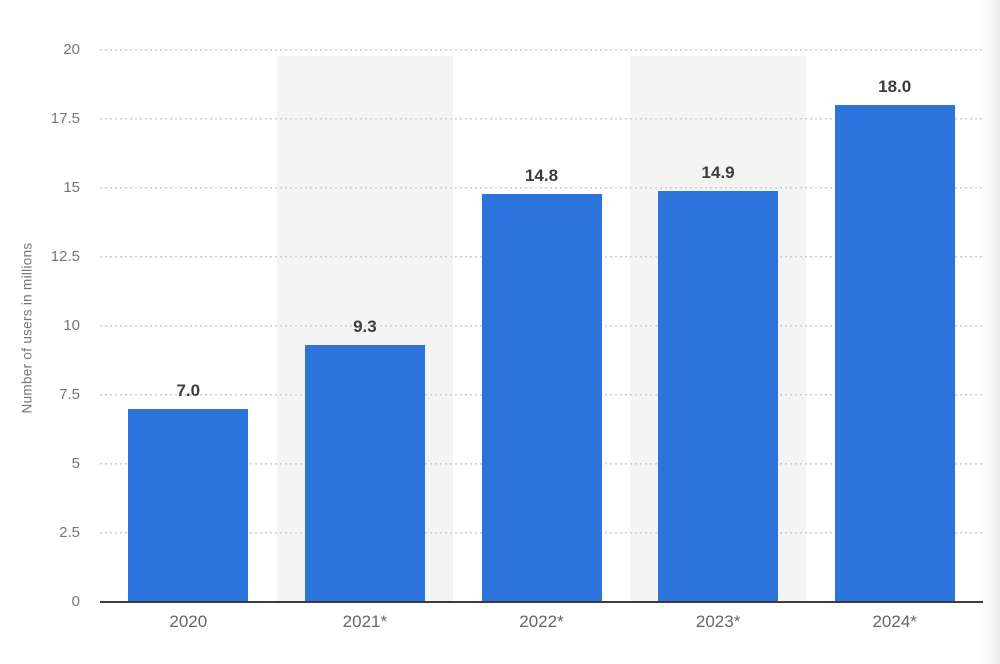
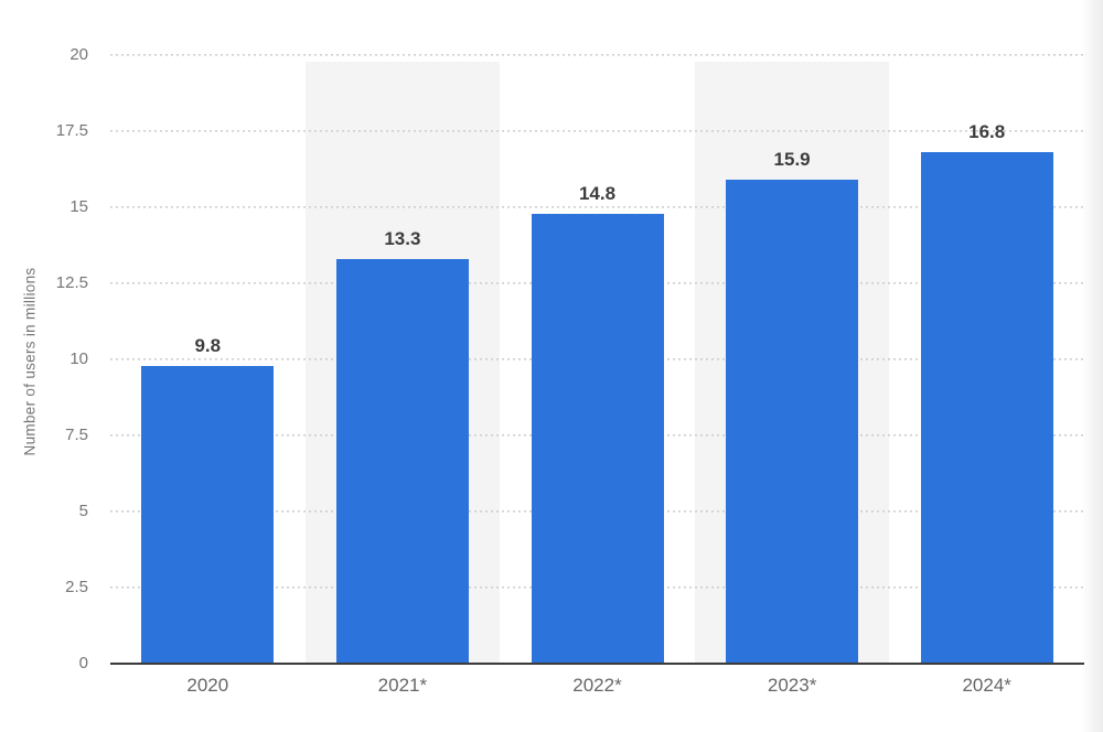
2020: 7.0 -> 9.8
2021*: 9.3 -> 13.3
2023*: 14.9 -> 15.9
2024*: 18.0 -> 16.8
